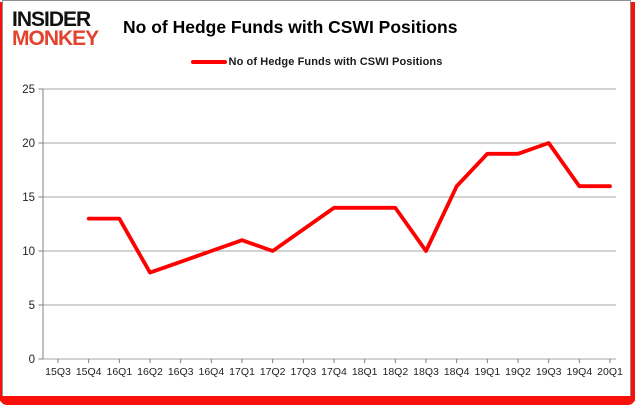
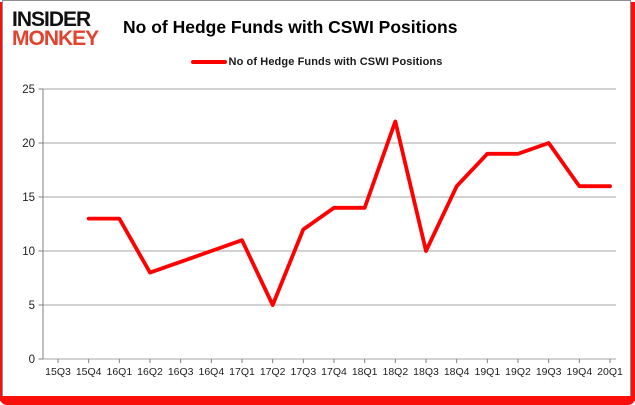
17Q2: 10 -> 5
18Q2: 14 -> 22
